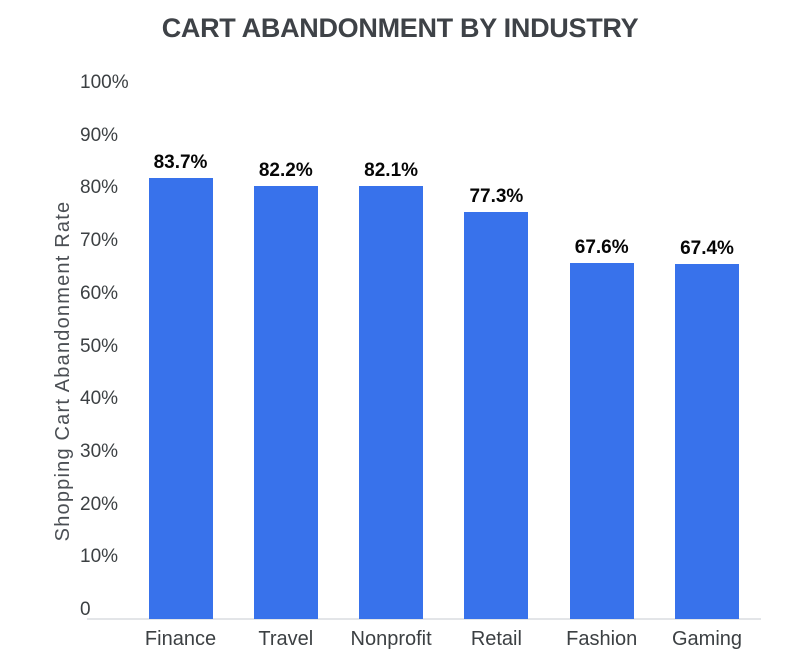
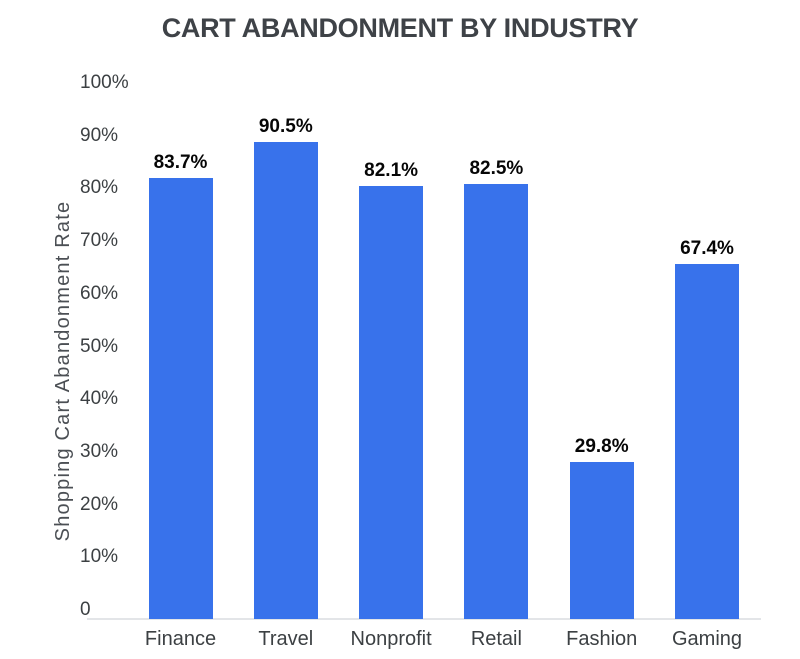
Travel: 82.2% -> 90.5%
Retail: 77.3% -> 82.5%
Fashion: 67.6% -> 29.8%
